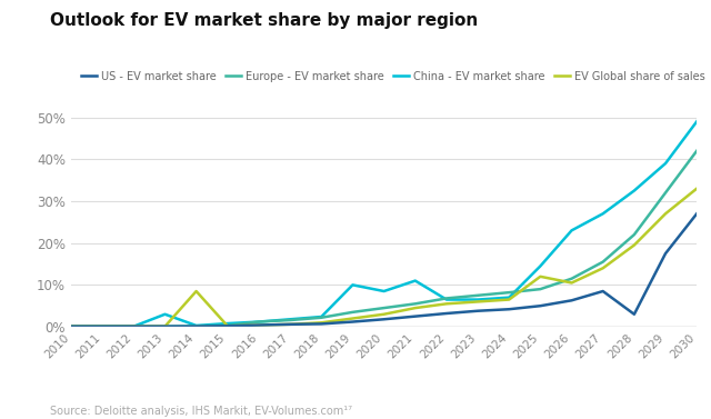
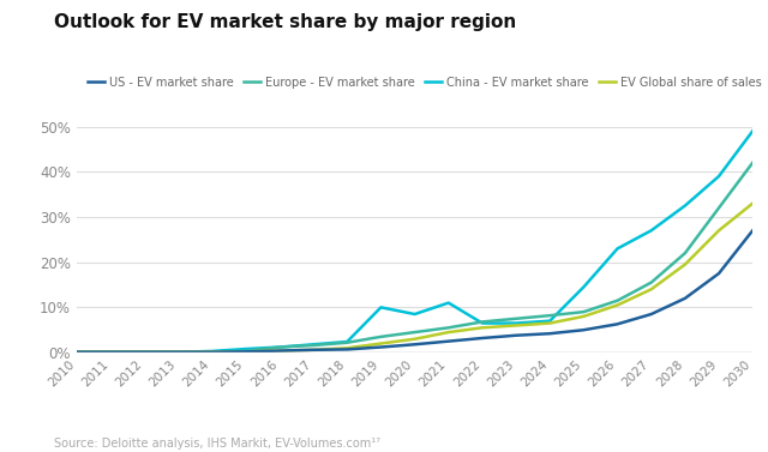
China - EV market share/2013: 3.0% -> 0.1%
EV Global share of sales/2014: 8.5% -> 0.1%
EV Global share of sales/2025: 12.0% -> 8.0%
US - EV market share/2028: 3.0% -> 12.0%
